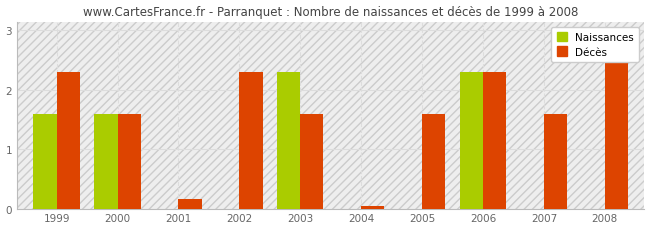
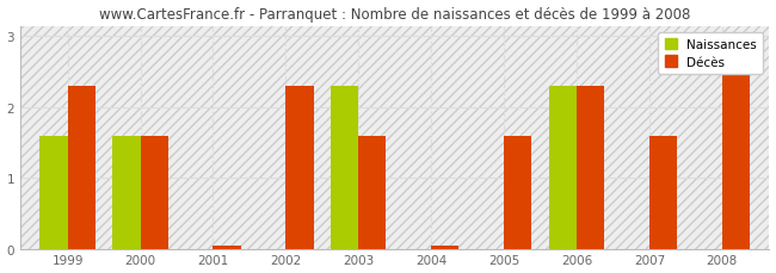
Décès/2001: 0.16 -> 0.05
